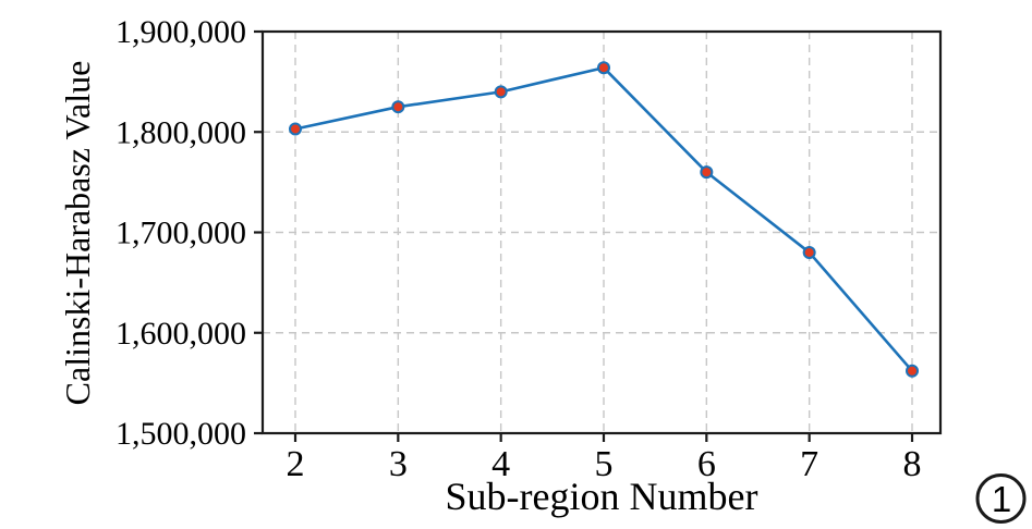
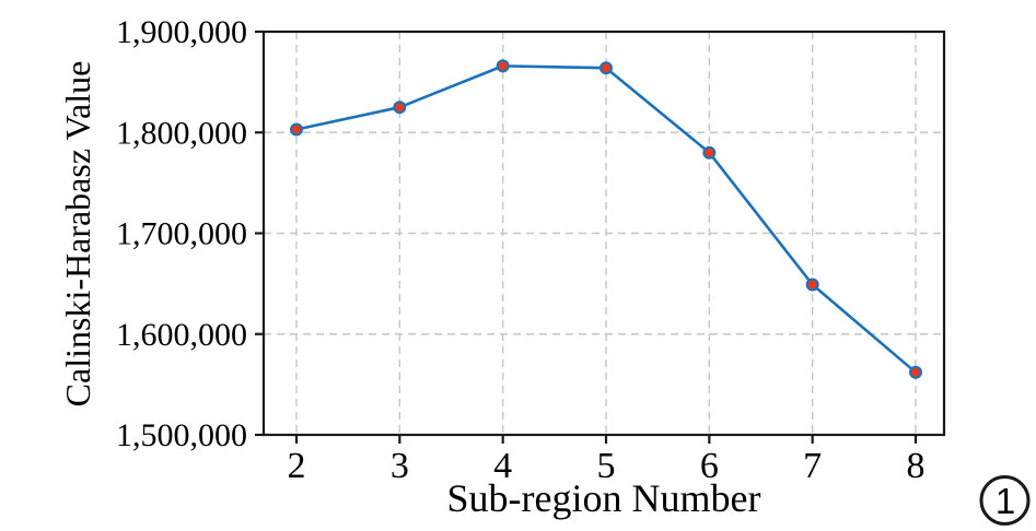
4: 1840000 -> 1870000
6: 1760000 -> 1780000
7: 1680000 -> 1650000
